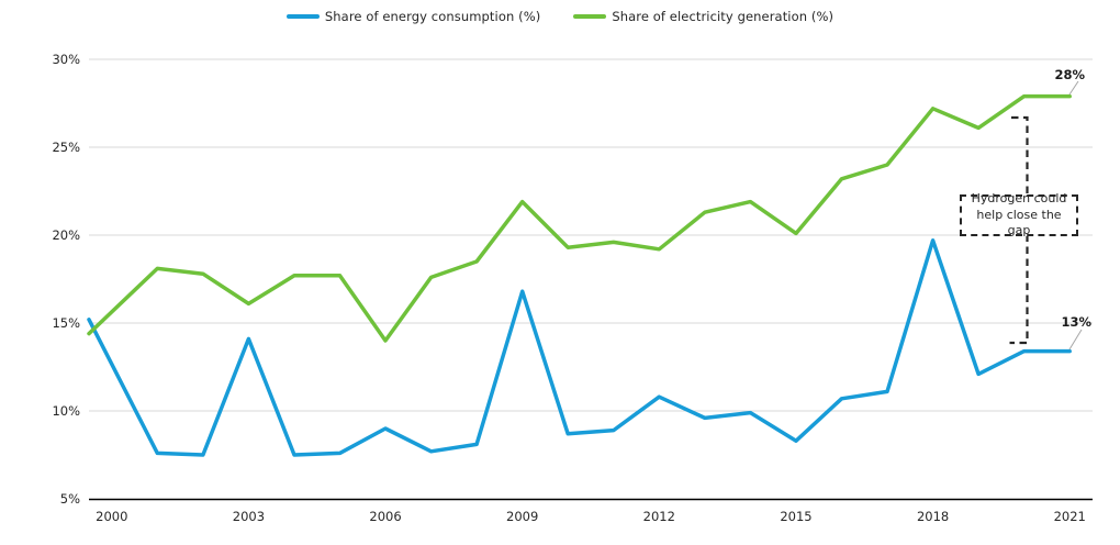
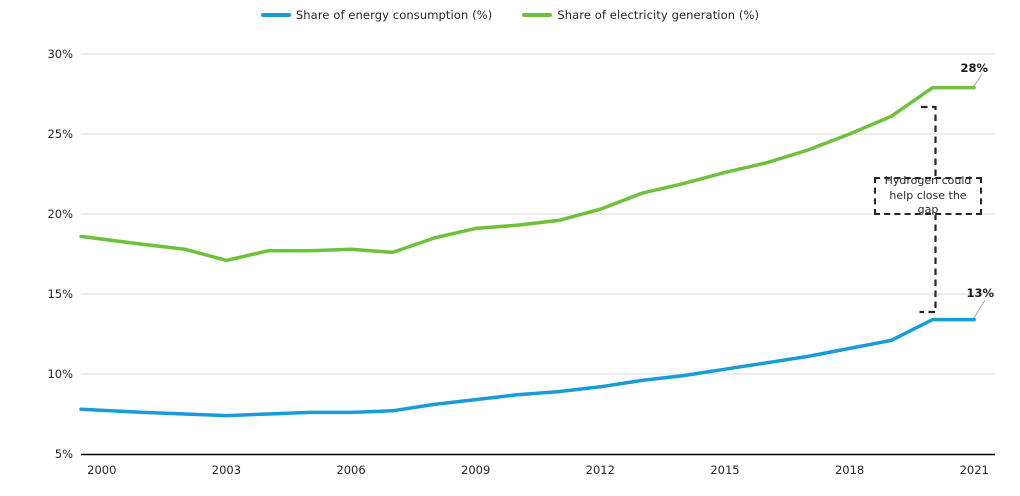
Share of energy consumption (%)/2000: 15.2% -> 7.8%
Share of electricity generation (%)/2000: 14.4% -> 18.6%
Share of energy consumption (%)/2003: 14.1% -> 7.4%
Share of electricity generation (%)/2003: 16.1% -> 17.1%
Share of energy consumption (%)/2006: 9.0% -> 7.6%
Share of electricity generation (%)/2006: 14.0% -> 17.8%
Share of energy consumption (%)/2009: 16.8% -> 8.4%
Share of electricity generation (%)/2009: 21.9% -> 19.1%
Share of energy consumption (%)/2012: 10.8% -> 9.2%
Share of electricity generation (%)/2012: 19.2% -> 20.3%
Share of energy consumption (%)/2015: 8.3% -> 10.3%
Share of electricity generation (%)/2015: 20.1% -> 22.6%
Share of energy consumption (%)/2018: 19.7% -> 11.6%
Share of electricity generation (%)/2018: 27.2% -> 25.0%
